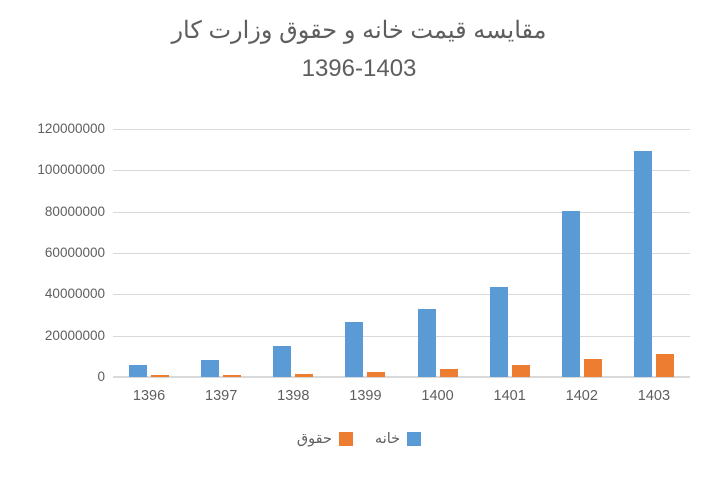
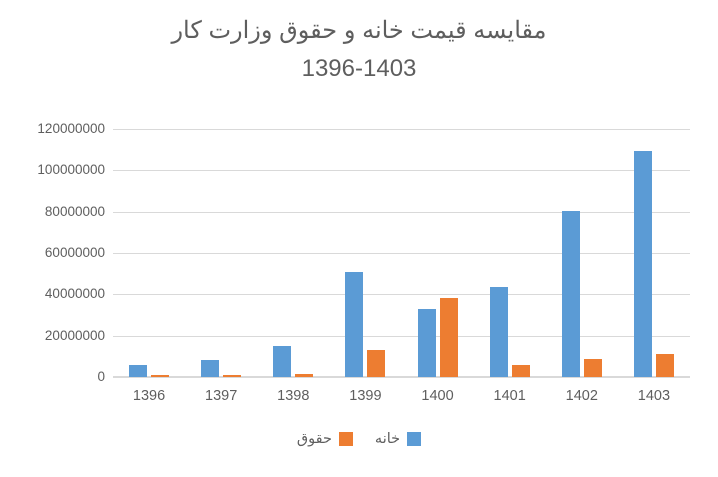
خانه/1399: 26000000 -> 51000000
حقوق/1399: 3000000 -> 13000000
حقوق/1400: 4000000 -> 38000000
